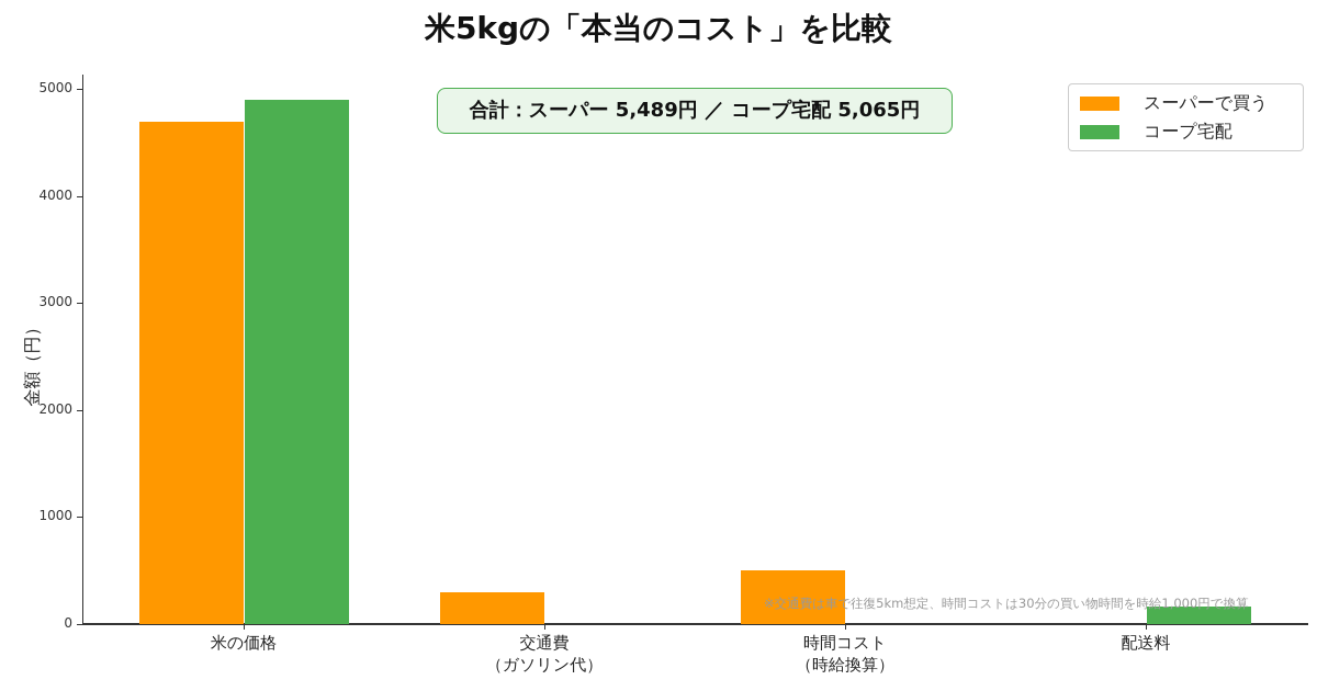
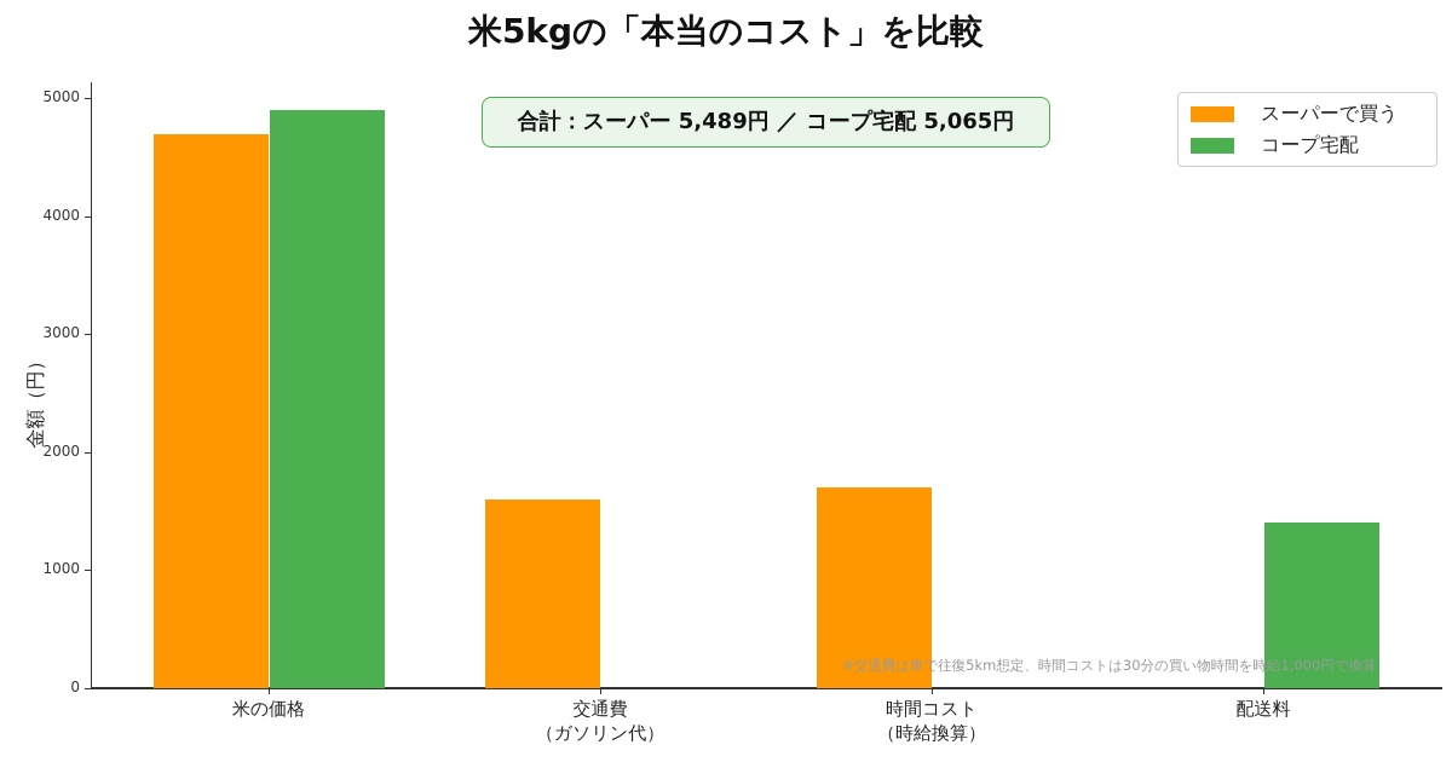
スーパーで買う/交通費 （ガソリン代）: 300 -> 1600
スーパーで買う/時間コスト （時給換算）: 500 -> 1700
コープ宅配/配送料: 200 -> 1400
